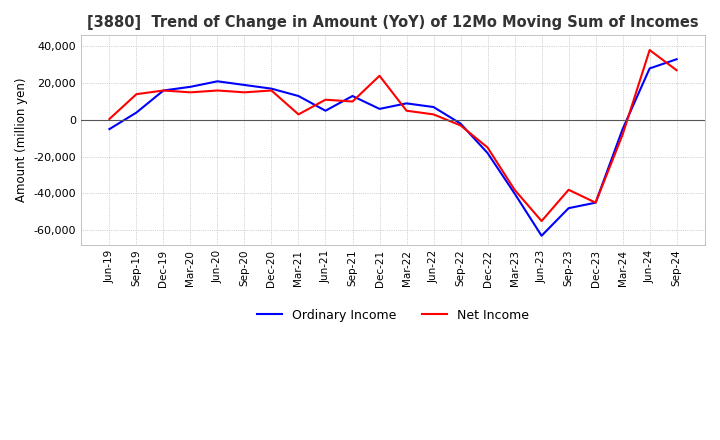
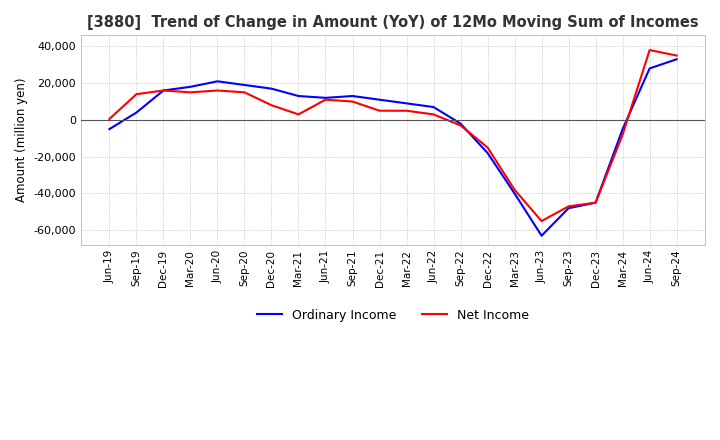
Net Income/Dec-20: 16,000 -> 8,000
Ordinary Income/Jun-21: 5,000 -> 12,000
Ordinary Income/Dec-21: 6,000 -> 11,000
Net Income/Dec-21: 24,000 -> 5,000
Net Income/Sep-23: -38,000 -> -47,000
Net Income/Sep-24: 27,000 -> 35,000
